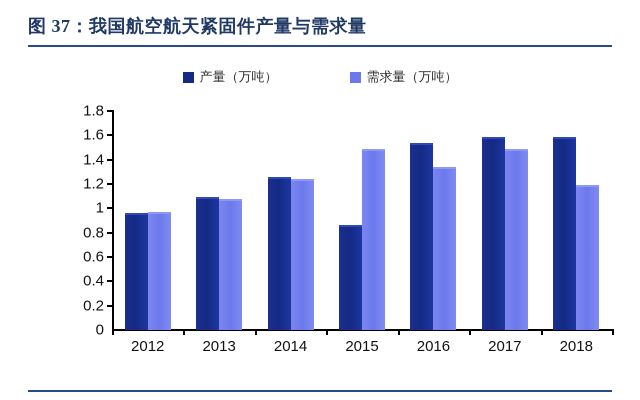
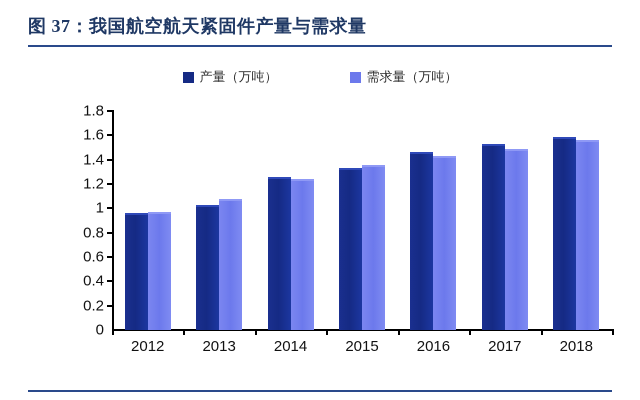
产量（万吨）/2013: 1.09 -> 1.03
产量（万吨）/2015: 0.86 -> 1.33
需求量（万吨）/2015: 1.49 -> 1.36
产量（万吨）/2016: 1.54 -> 1.46
需求量（万吨）/2016: 1.34 -> 1.43
产量（万吨）/2017: 1.59 -> 1.53
需求量（万吨）/2018: 1.19 -> 1.56
